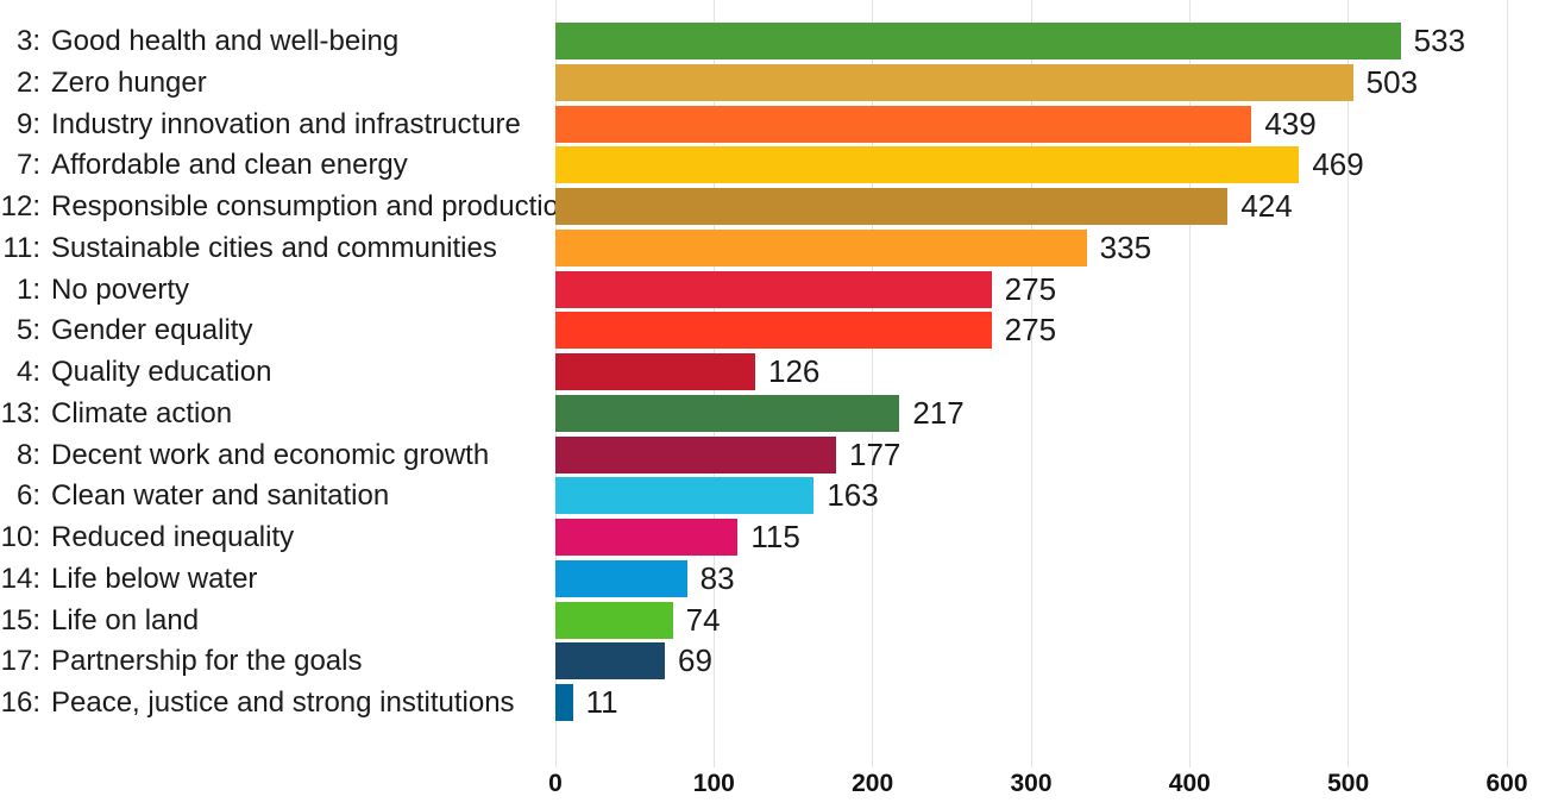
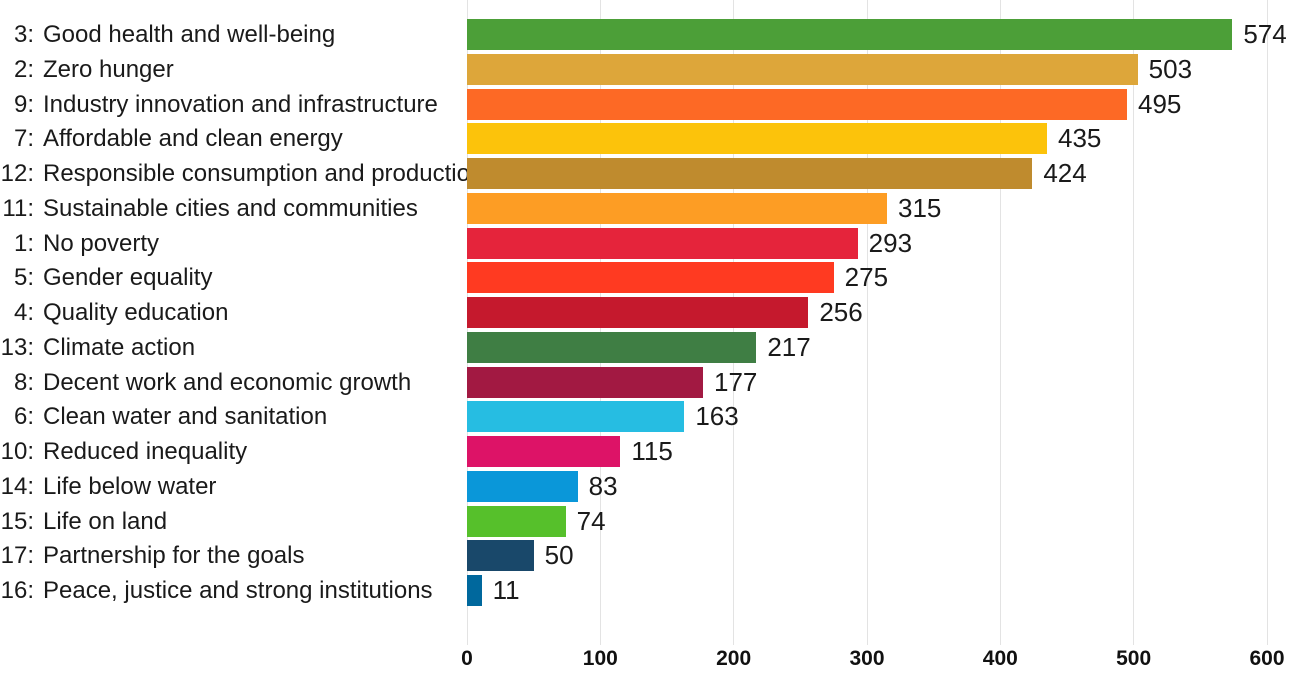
3: Good health and well-being: 533 -> 574
9: Industry innovation and infrastructure: 439 -> 495
7: Affordable and clean energy: 469 -> 435
11: Sustainable cities and communities: 335 -> 315
1: No poverty: 275 -> 293
4: Quality education: 126 -> 256
17: Partnership for the goals: 69 -> 50
